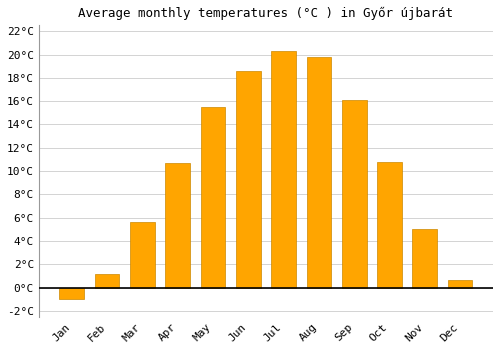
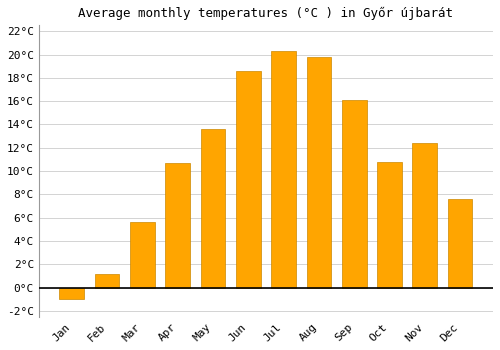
May: 15.5°C -> 13.6°C
Nov: 5.0°C -> 12.4°C
Dec: 0.7°C -> 7.6°C
